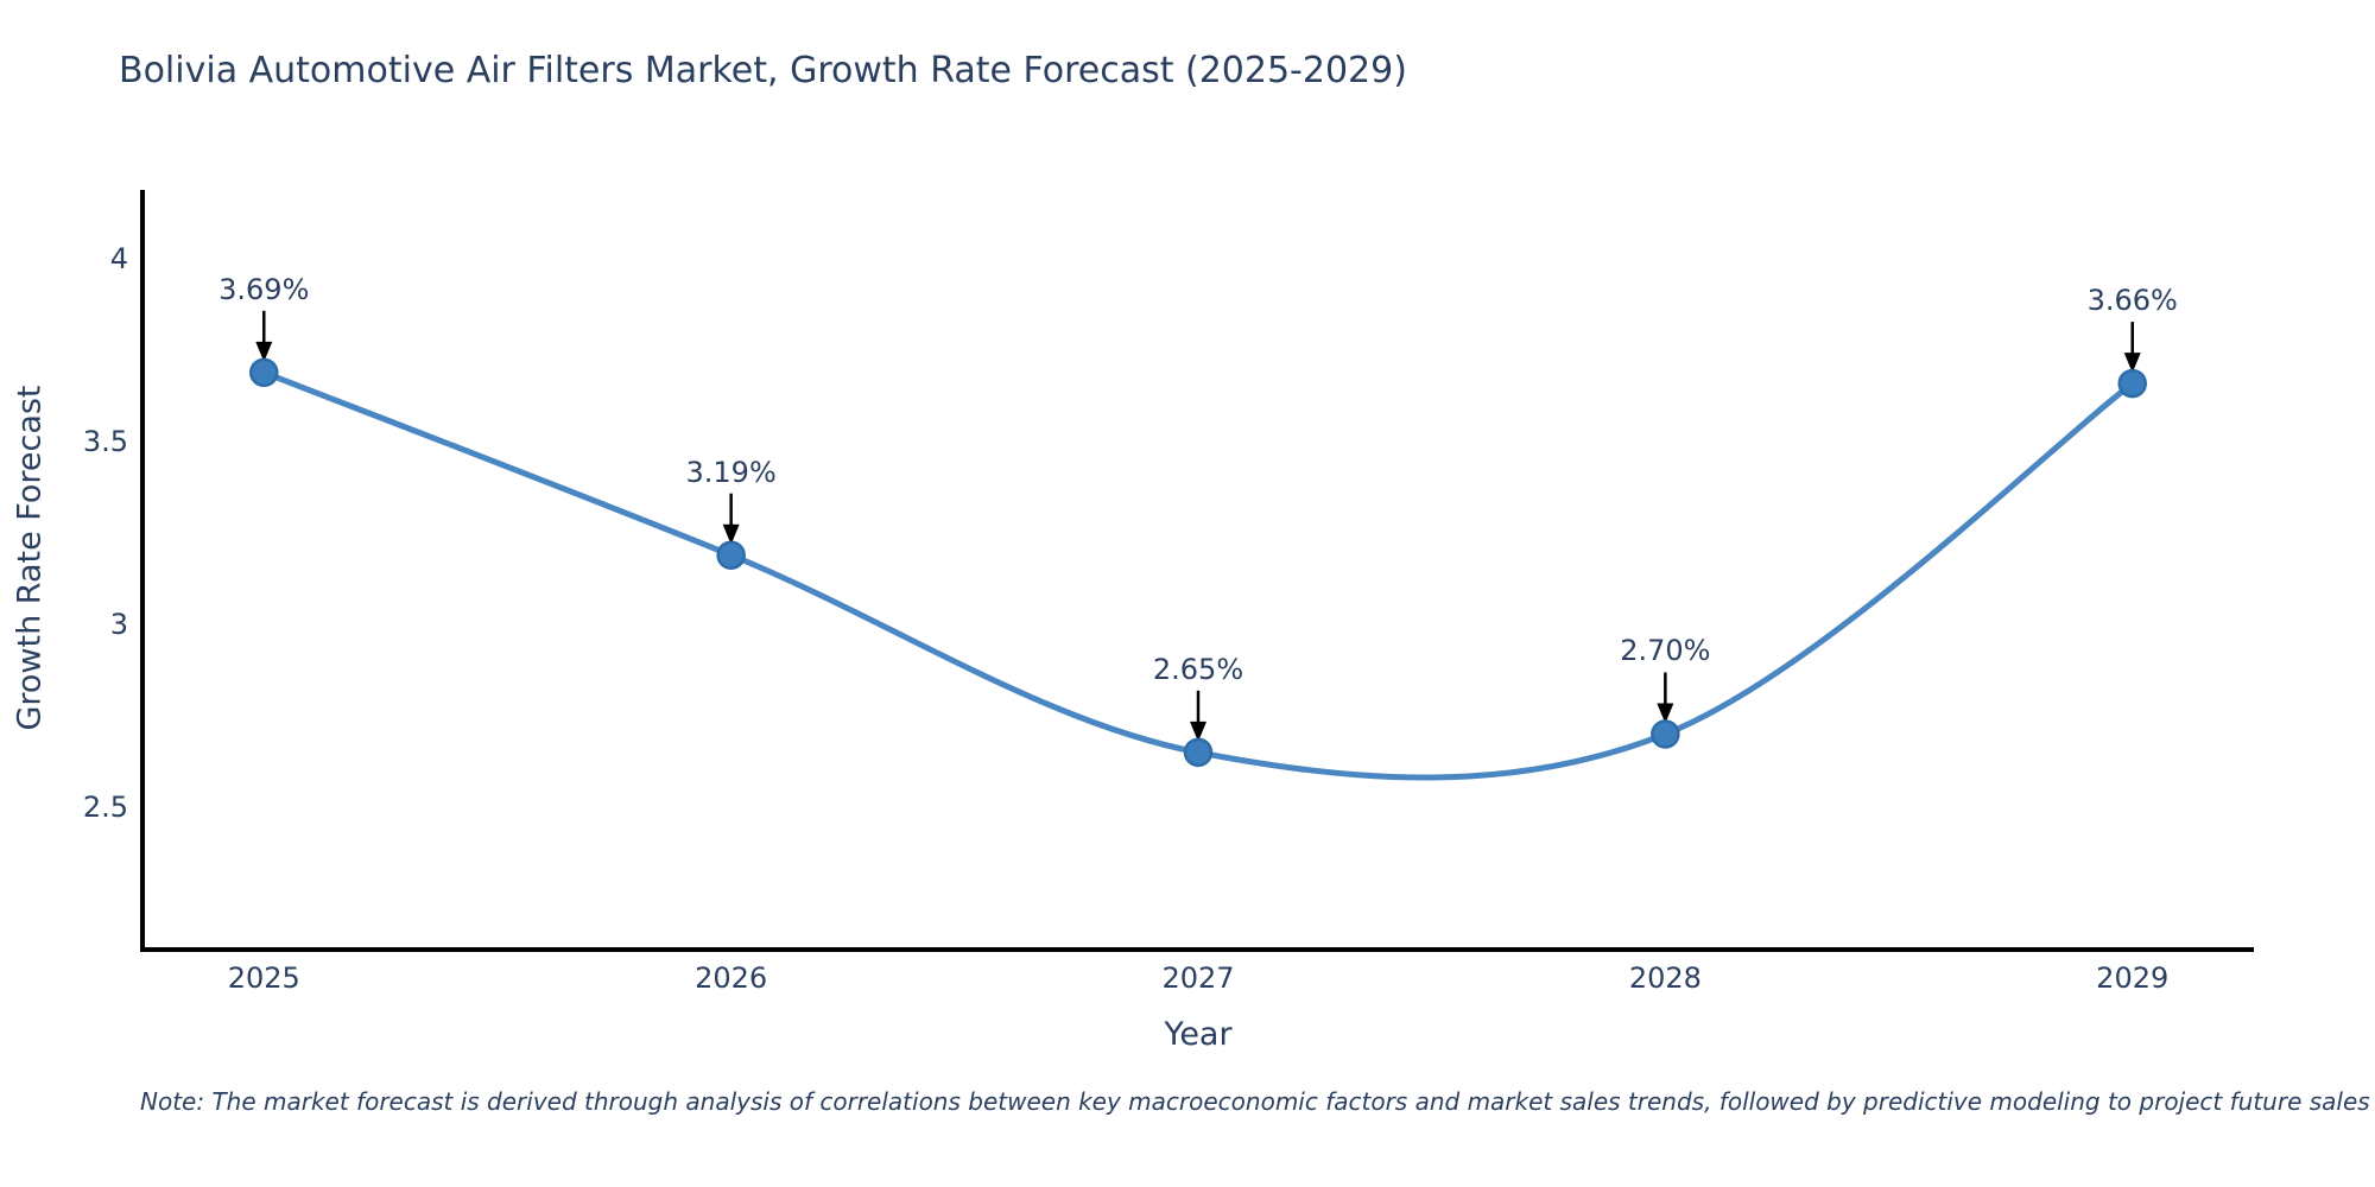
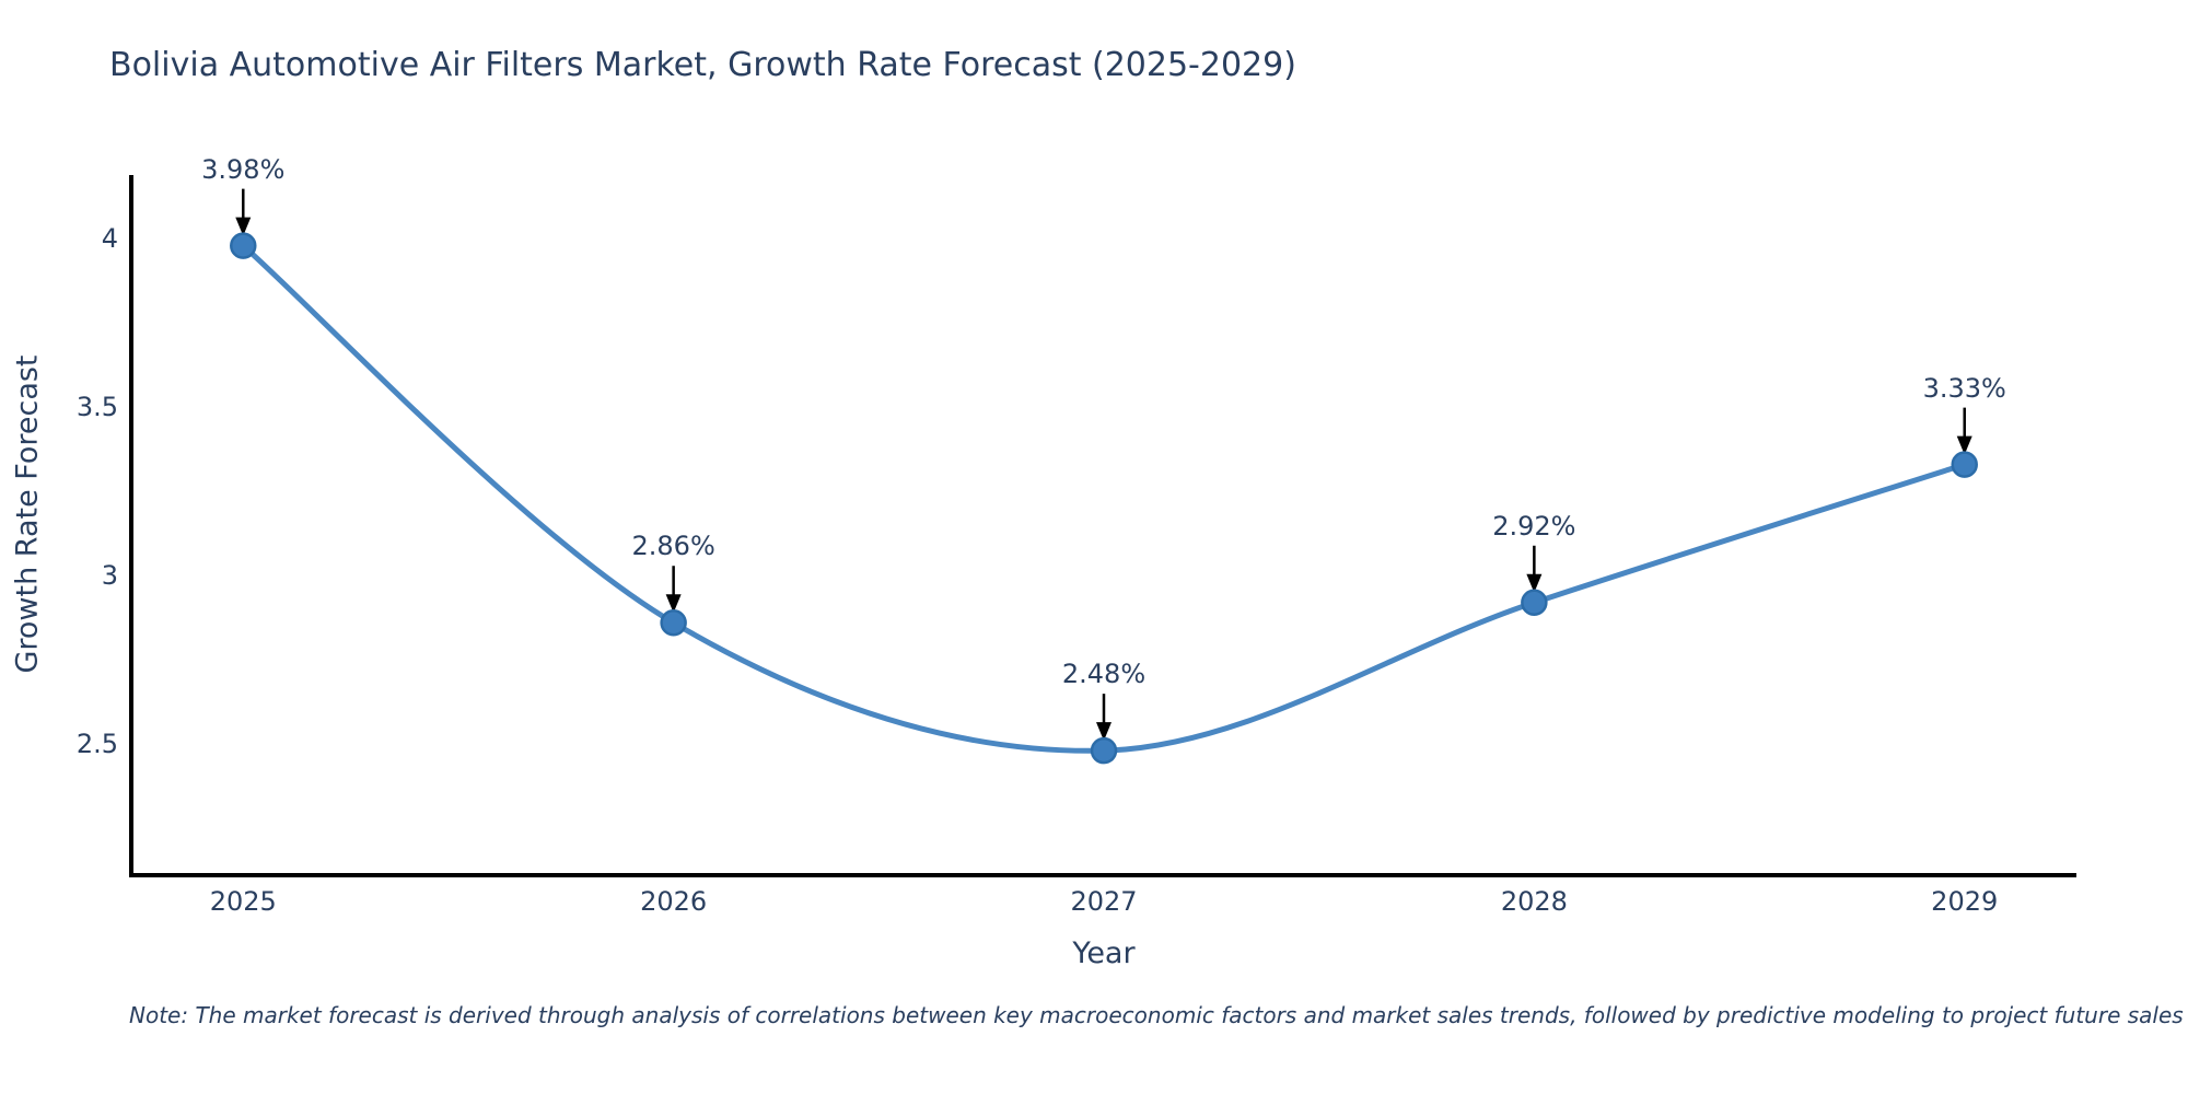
2025: 3.69% -> 3.98%
2026: 3.19% -> 2.86%
2027: 2.65% -> 2.48%
2028: 2.70% -> 2.92%
2029: 3.66% -> 3.33%
